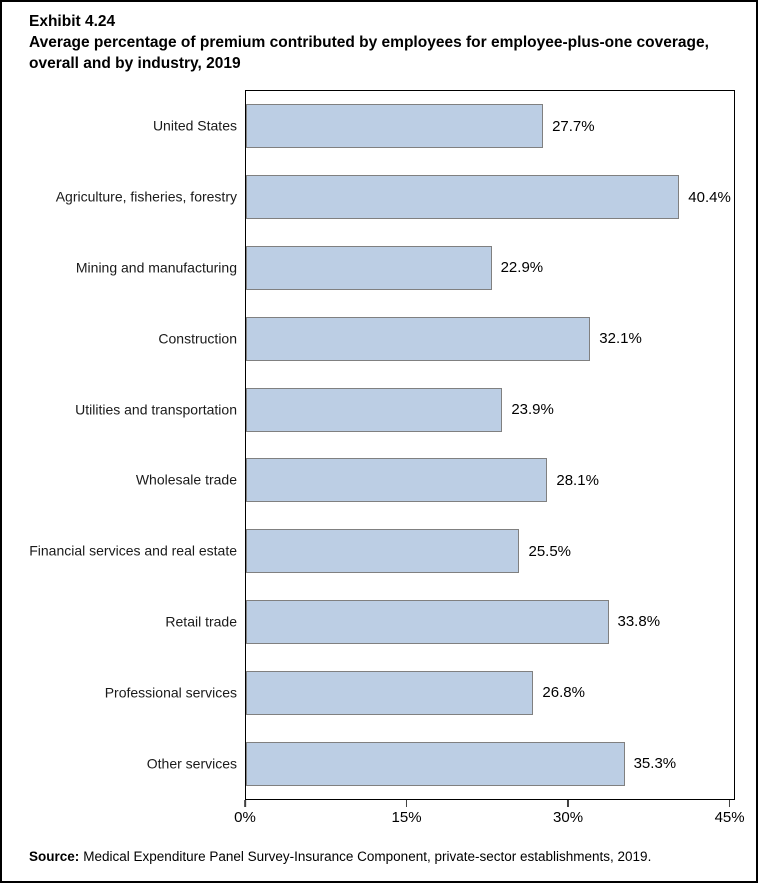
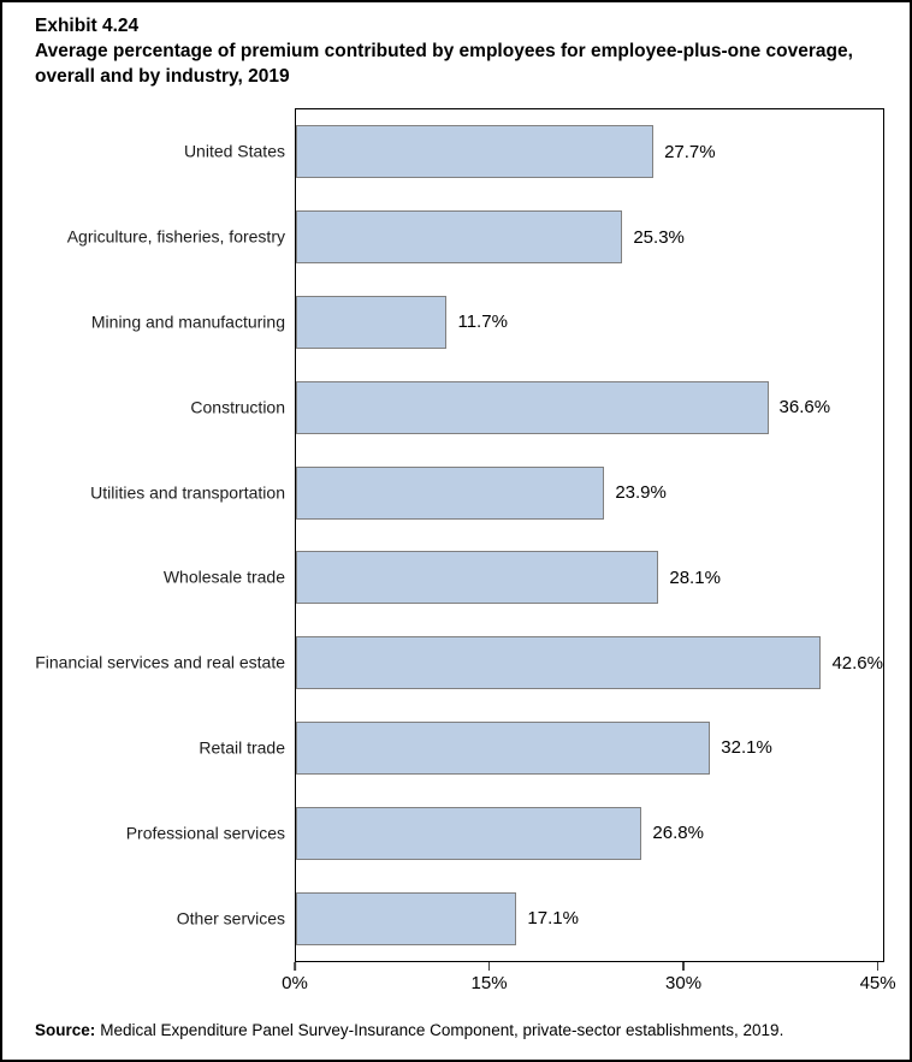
Agriculture, fisheries, forestry: 40.4% -> 25.3%
Mining and manufacturing: 22.9% -> 11.7%
Construction: 32.1% -> 36.6%
Financial services and real estate: 25.5% -> 42.6%
Retail trade: 33.8% -> 32.1%
Other services: 35.3% -> 17.1%
